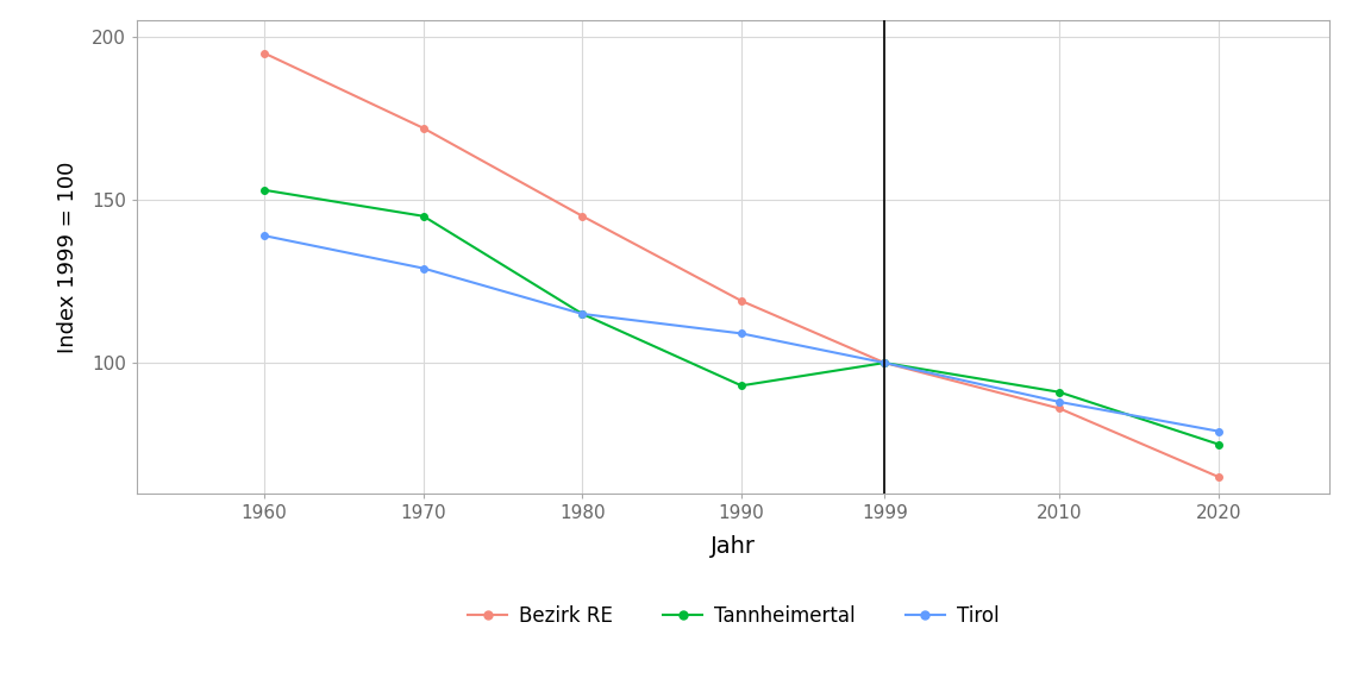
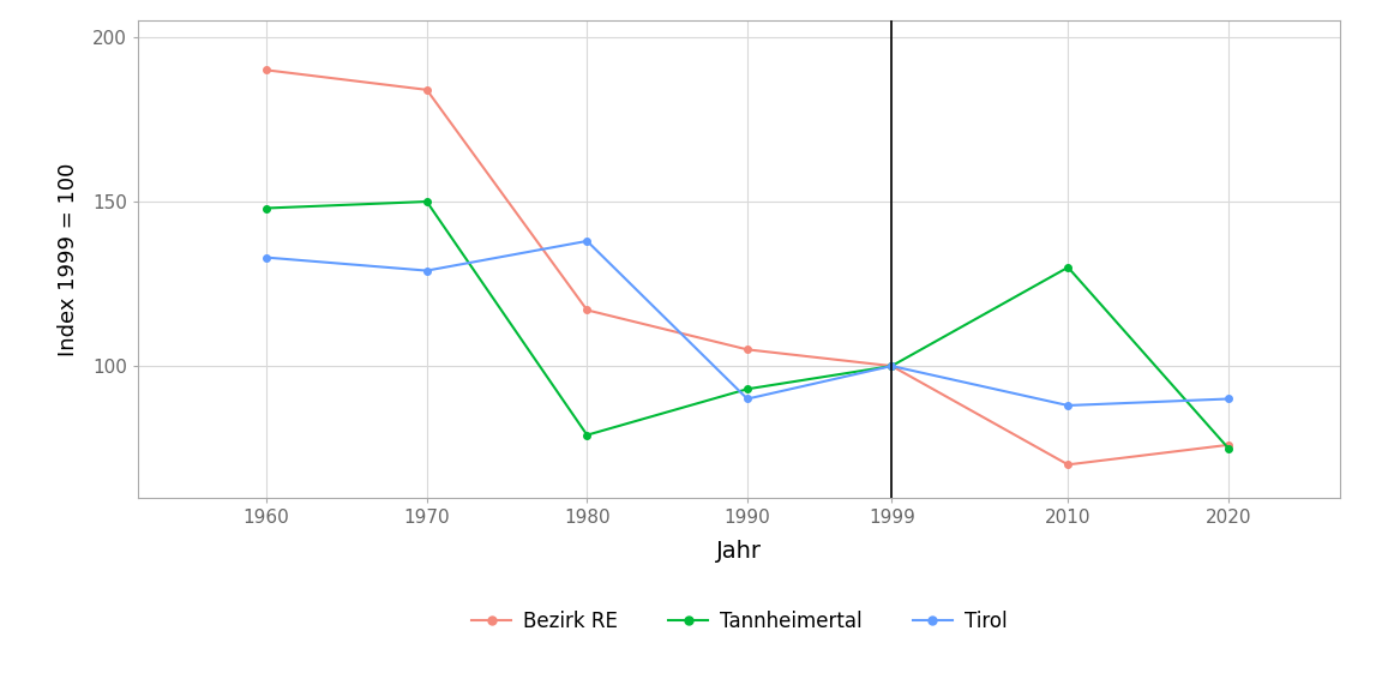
Bezirk RE/1960: 195 -> 190
Tannheimertal/1960: 153 -> 148
Tirol/1960: 139 -> 133
Bezirk RE/1970: 172 -> 184
Tannheimertal/1970: 145 -> 150
Bezirk RE/1980: 145 -> 117
Tannheimertal/1980: 115 -> 79
Tirol/1980: 115 -> 138
Bezirk RE/1990: 119 -> 105
Tirol/1990: 109 -> 90
Bezirk RE/2010: 86 -> 70
Tannheimertal/2010: 91 -> 130
Bezirk RE/2020: 65 -> 76
Tirol/2020: 79 -> 90
